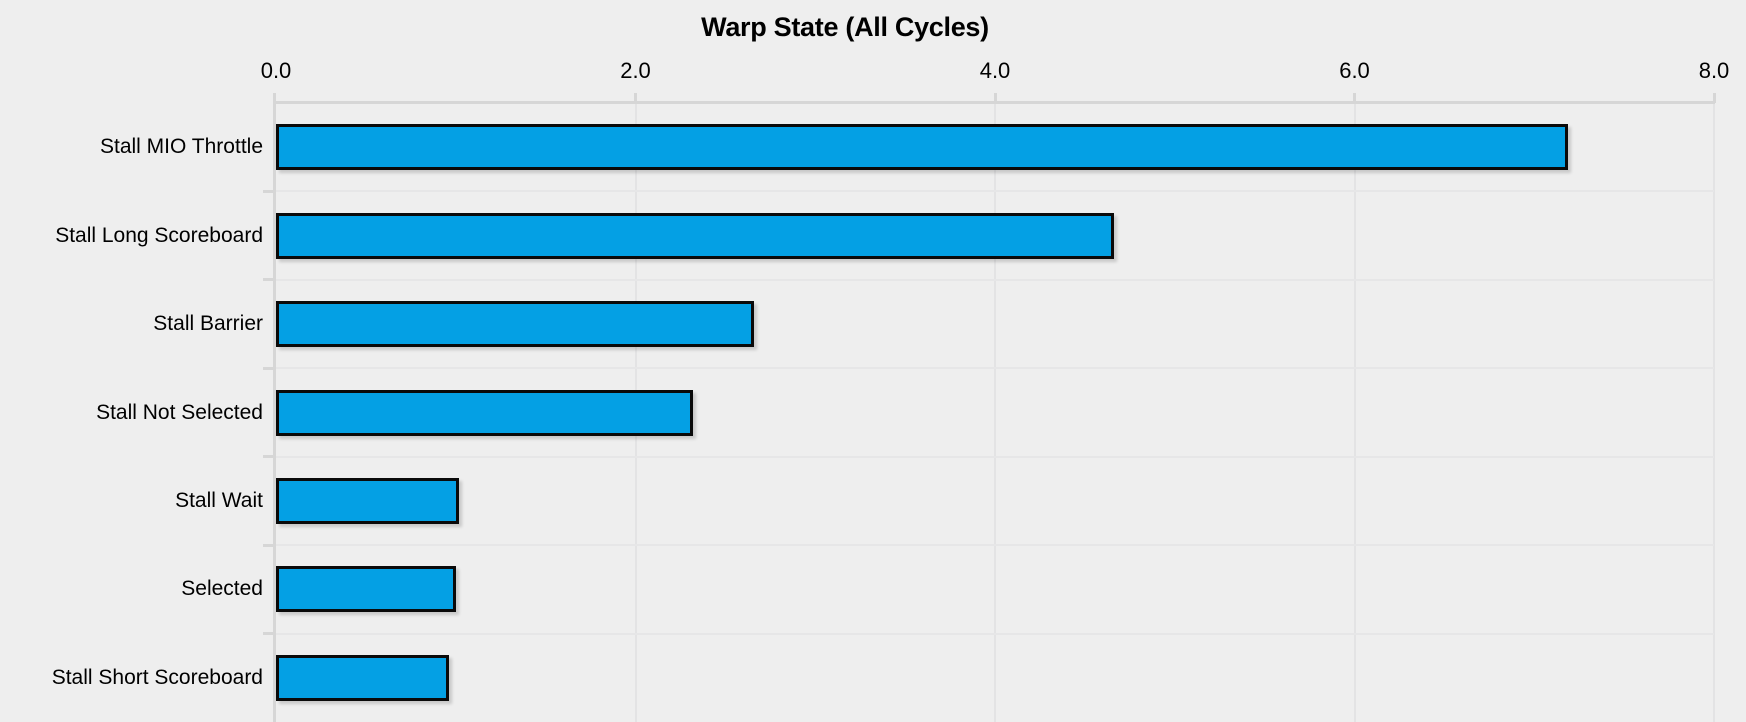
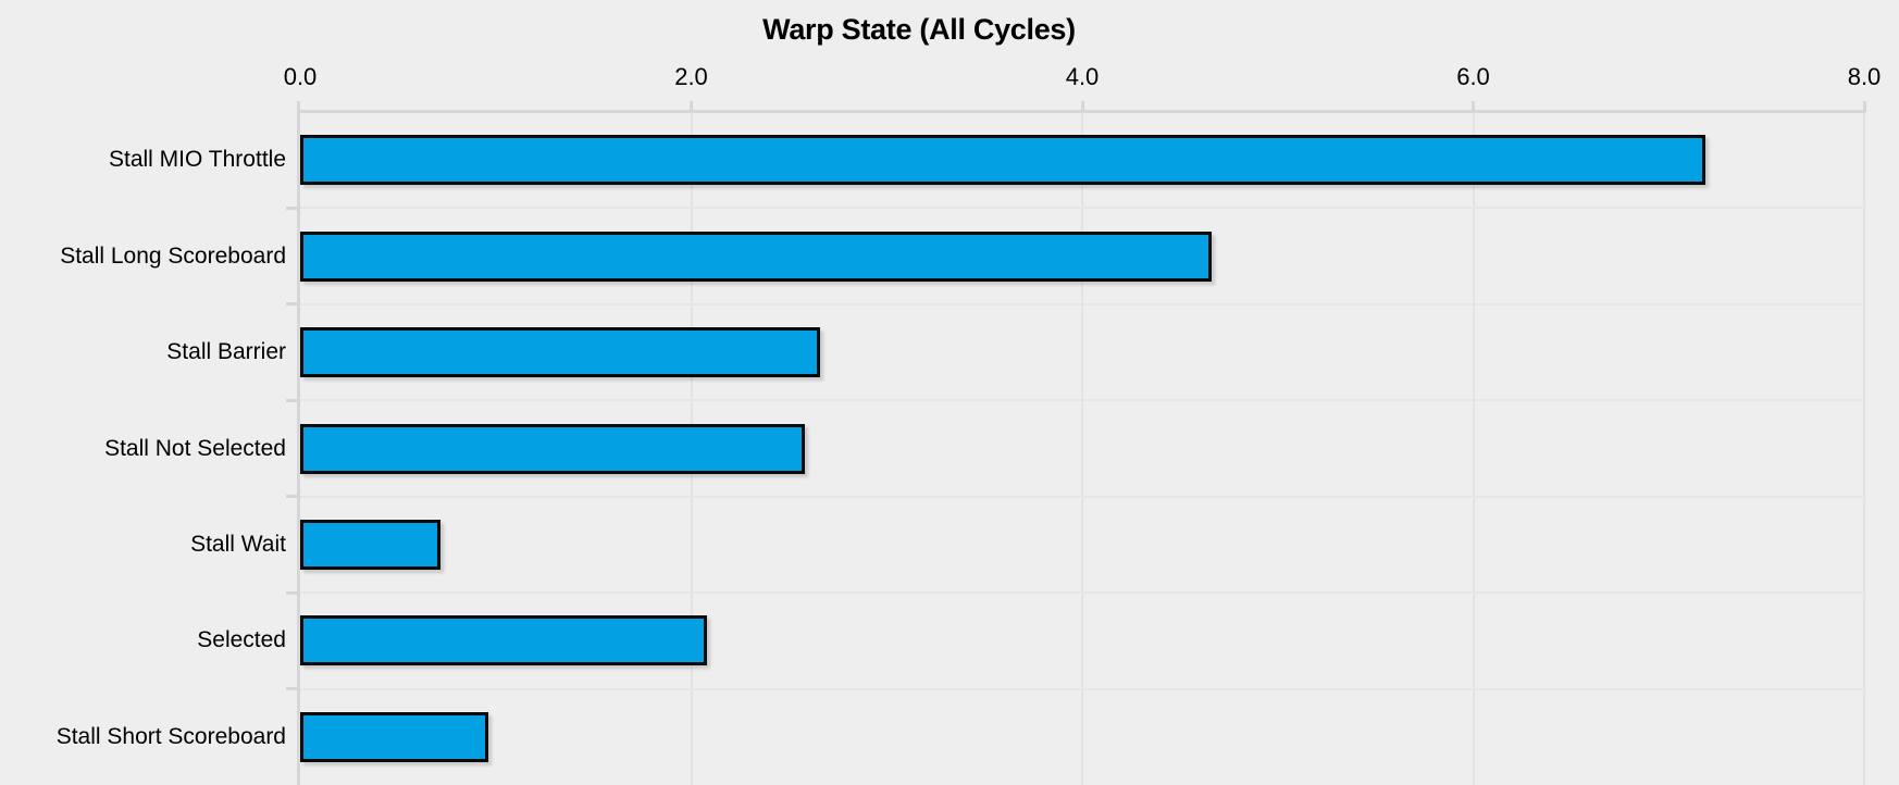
Stall Not Selected: 2.32 -> 2.58
Stall Wait: 1.02 -> 0.72
Selected: 1.00 -> 2.08
